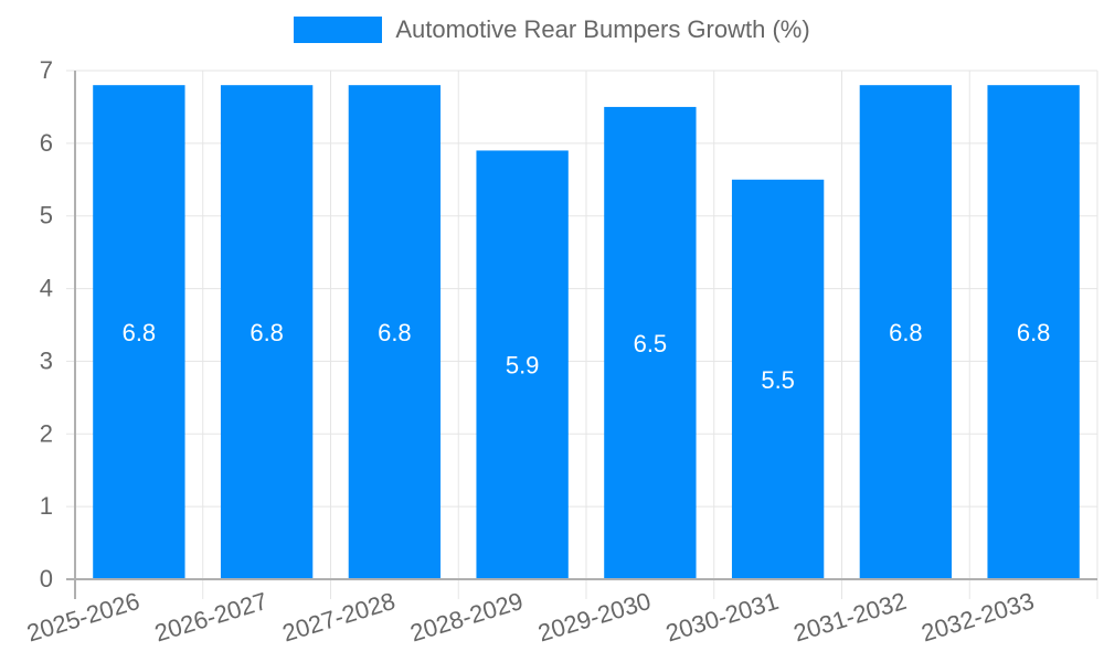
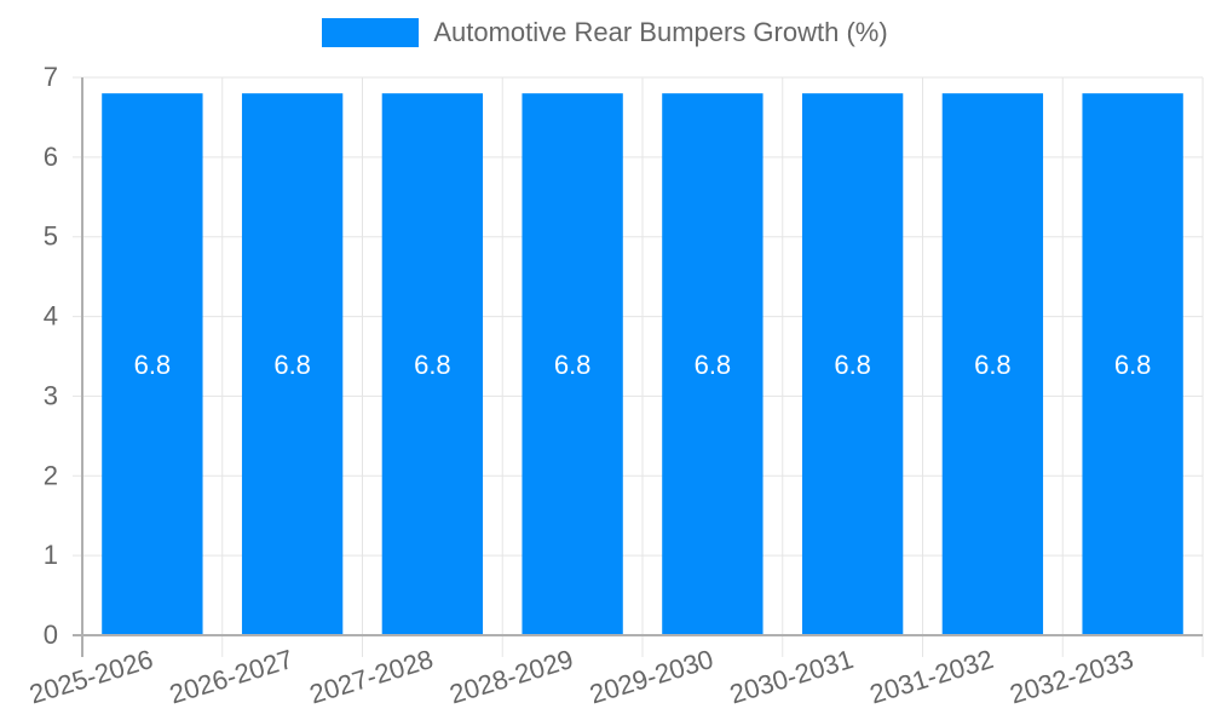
2028-2029: 5.9 -> 6.8
2029-2030: 6.5 -> 6.8
2030-2031: 5.5 -> 6.8
